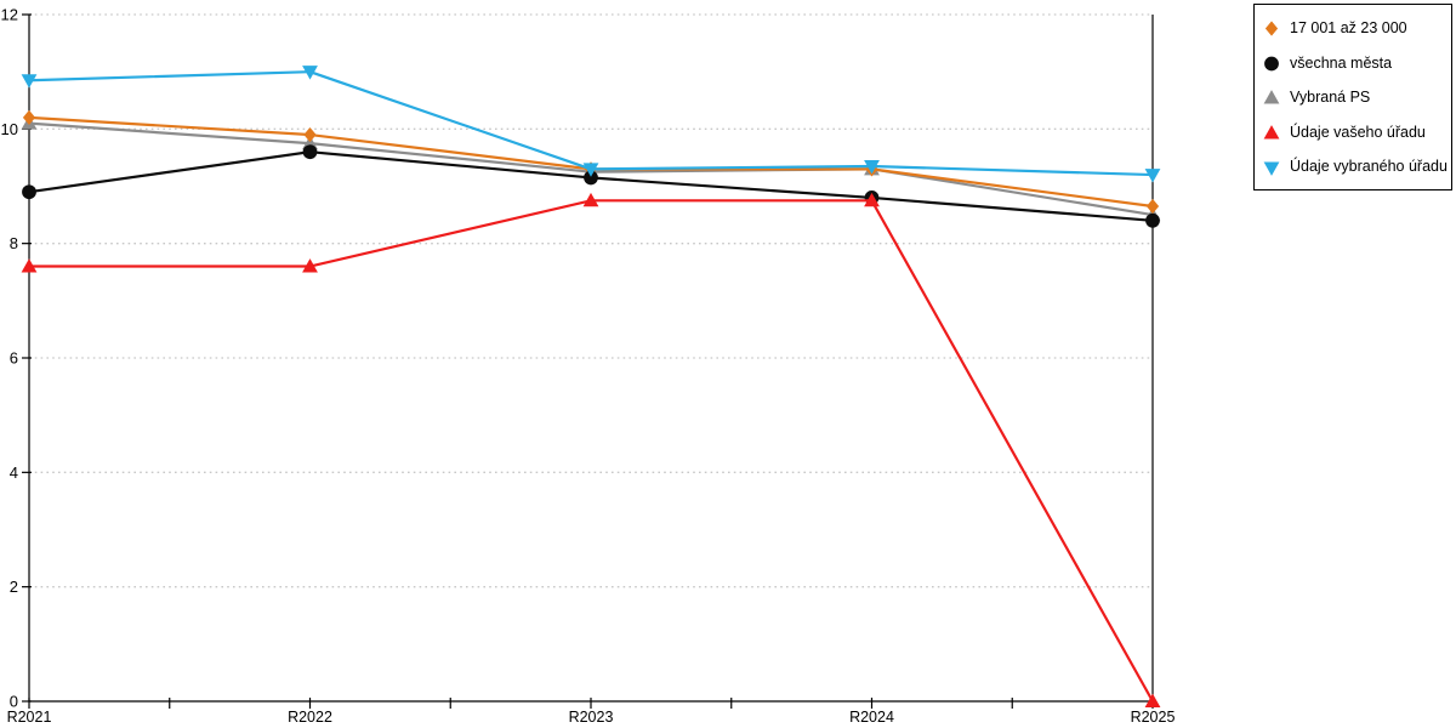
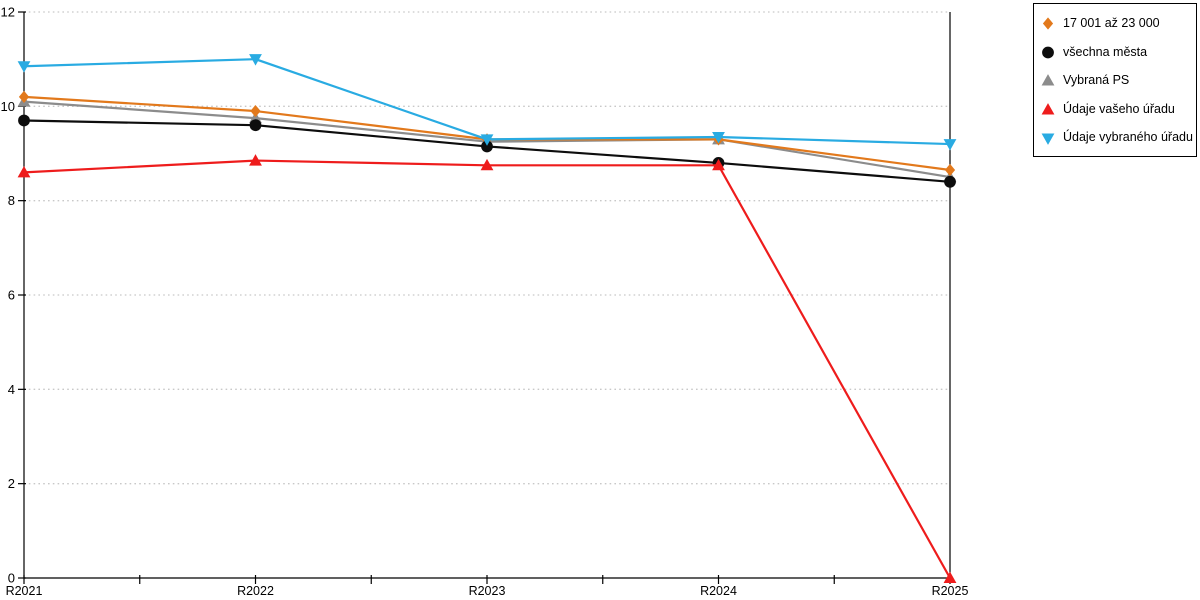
všechna města/R2021: 8.9 -> 9.7
Údaje vašeho úřadu/R2021: 7.6 -> 8.6
Údaje vašeho úřadu/R2022: 7.6 -> 8.8
